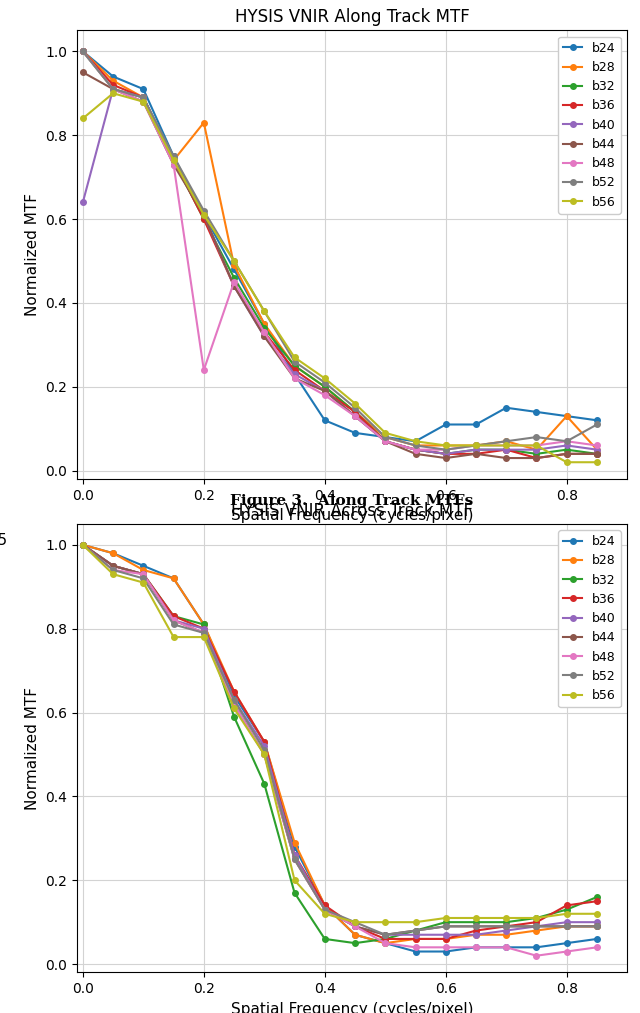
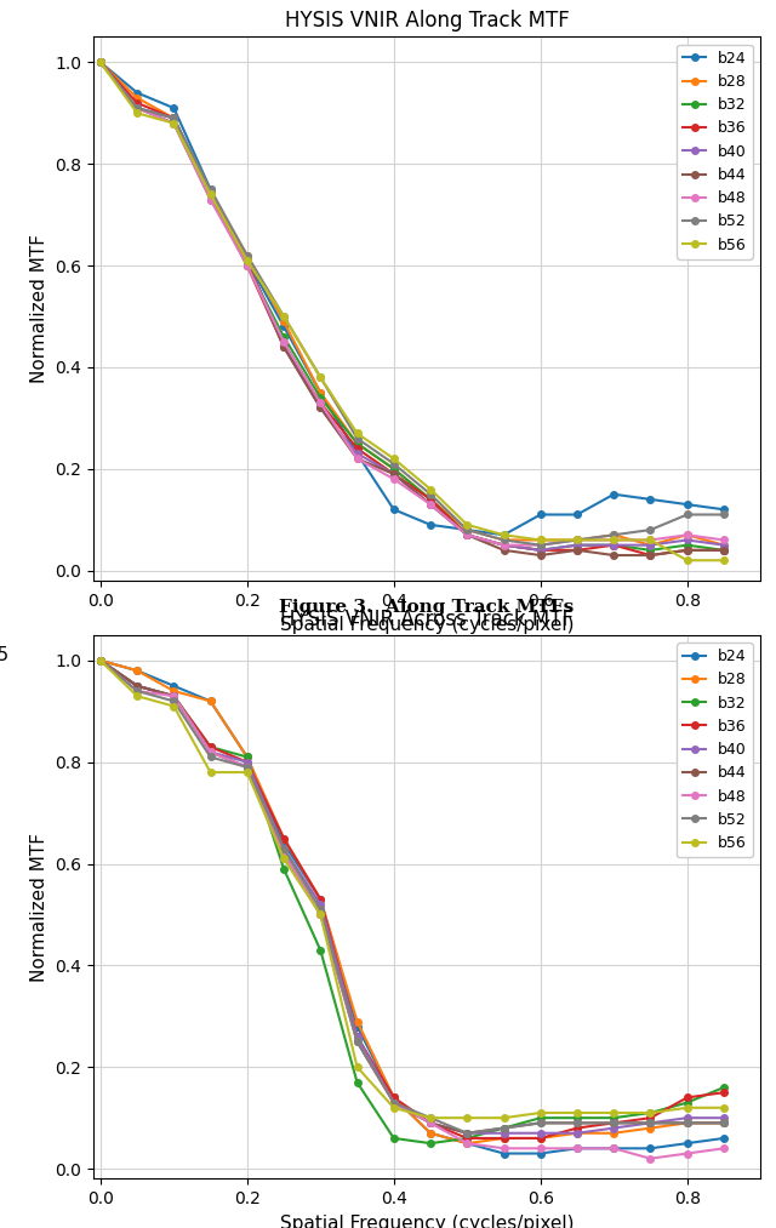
HYSIS VNIR Along Track MTF/b40/0.0: 0.64 -> 1.00
HYSIS VNIR Along Track MTF/b44/0.0: 0.95 -> 1.00
HYSIS VNIR Along Track MTF/b56/0.0: 0.84 -> 1.00
HYSIS VNIR Along Track MTF/b28/0.2: 0.83 -> 0.62
HYSIS VNIR Along Track MTF/b48/0.2: 0.24 -> 0.60
HYSIS VNIR Along Track MTF/b28/0.8: 0.13 -> 0.07
HYSIS VNIR Along Track MTF/b52/0.8: 0.07 -> 0.11
